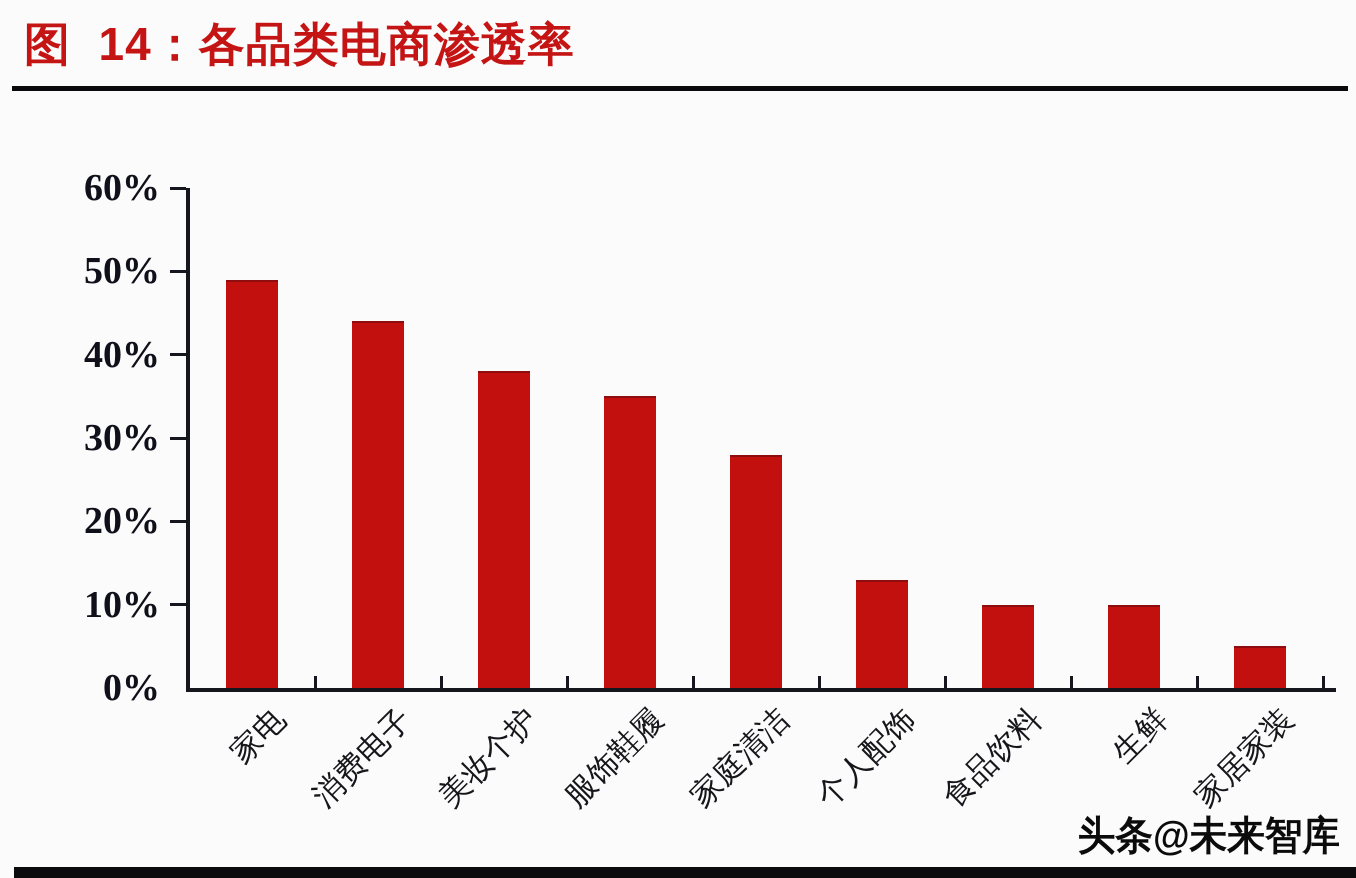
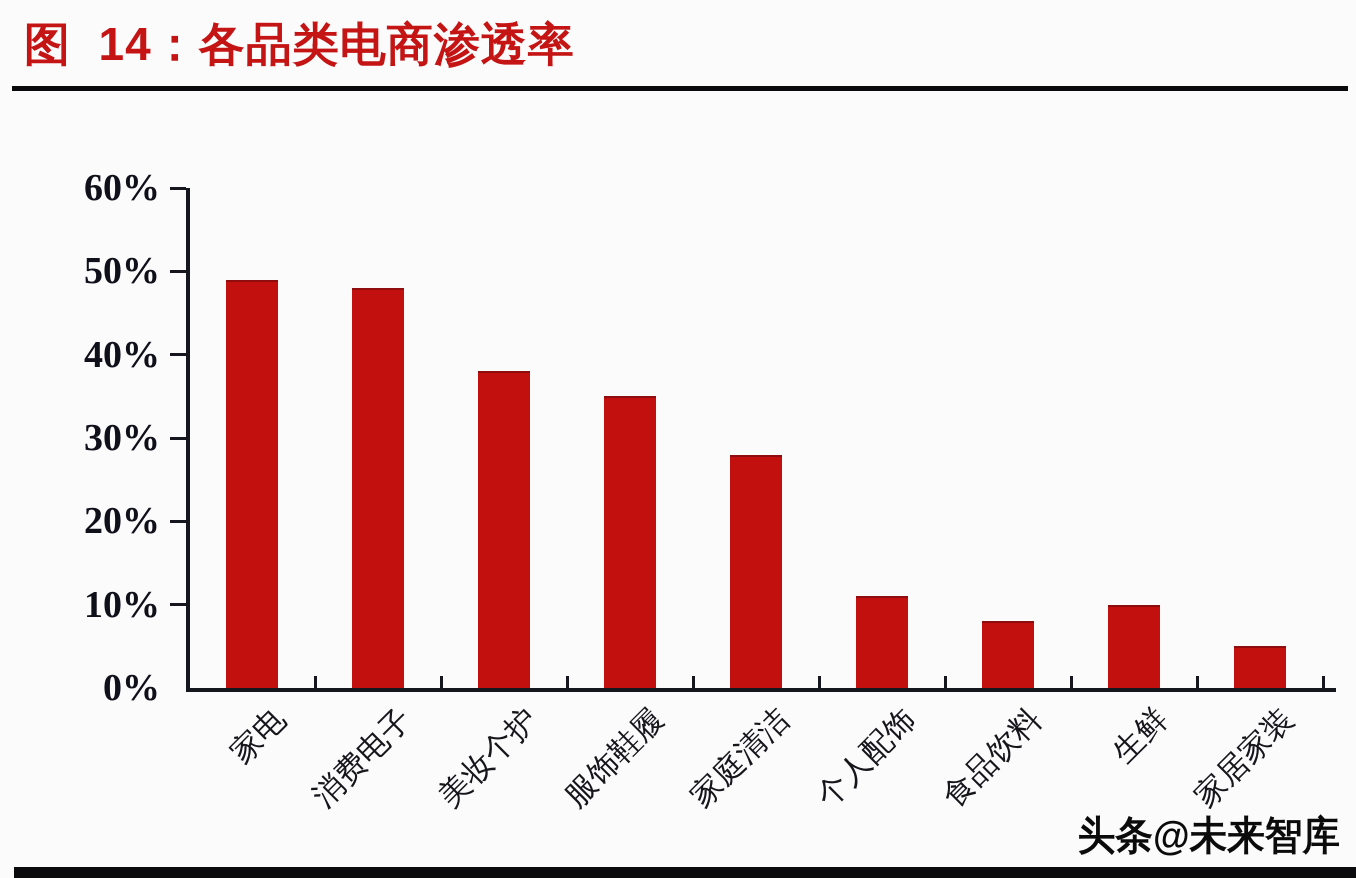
消费电子: 44% -> 48%
个人配饰: 13% -> 11%
食品饮料: 10% -> 8%
